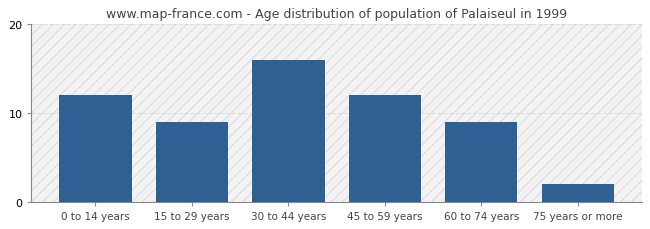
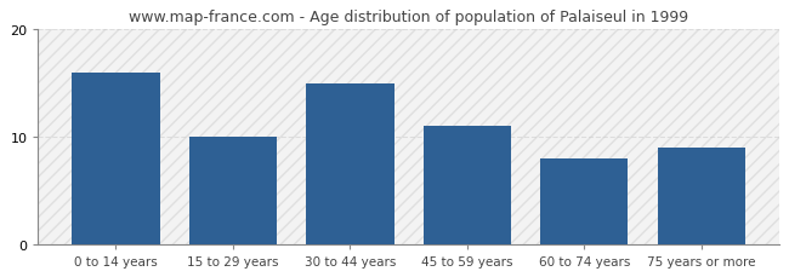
0 to 14 years: 12 -> 16
15 to 29 years: 9 -> 10
30 to 44 years: 16 -> 15
45 to 59 years: 12 -> 11
60 to 74 years: 9 -> 8
75 years or more: 2 -> 9
